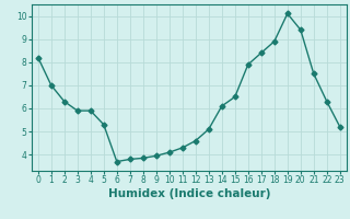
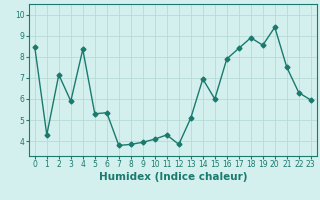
0: 8.20 -> 8.45
1: 7.00 -> 4.30
2: 6.30 -> 7.15
4: 5.90 -> 8.35
6: 3.70 -> 5.35
12: 4.60 -> 3.85
14: 6.10 -> 6.95
15: 6.50 -> 6.00
19: 10.10 -> 8.55
23: 5.20 -> 5.95
